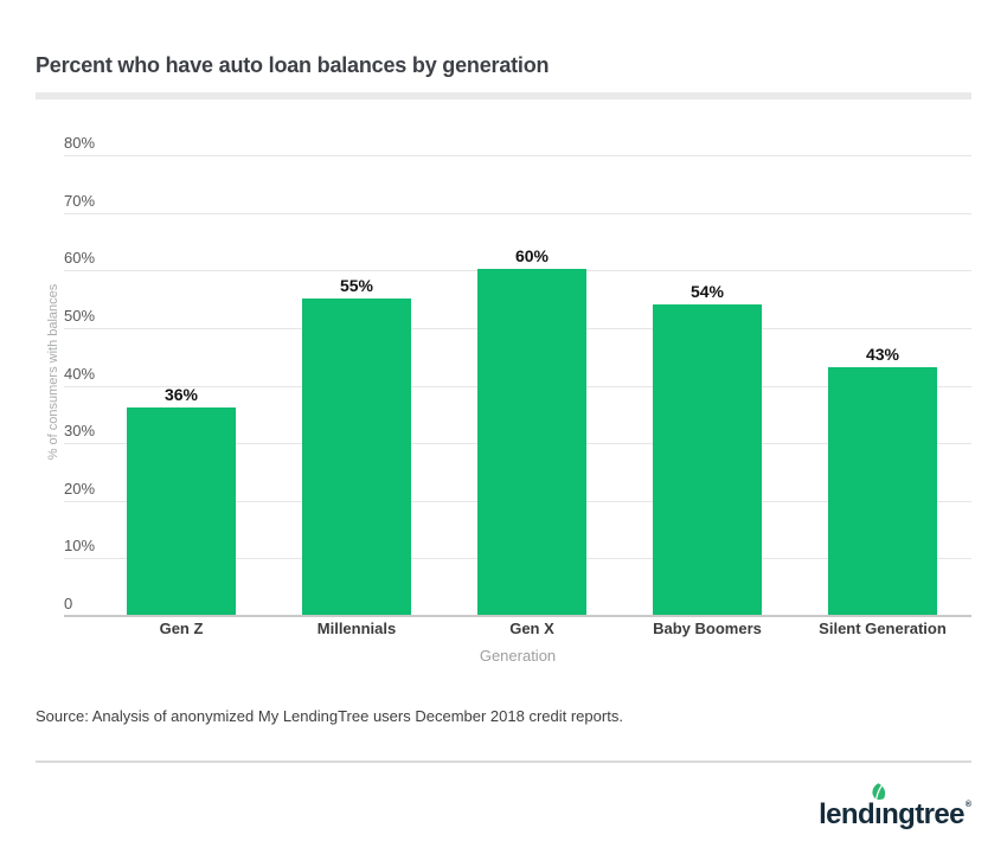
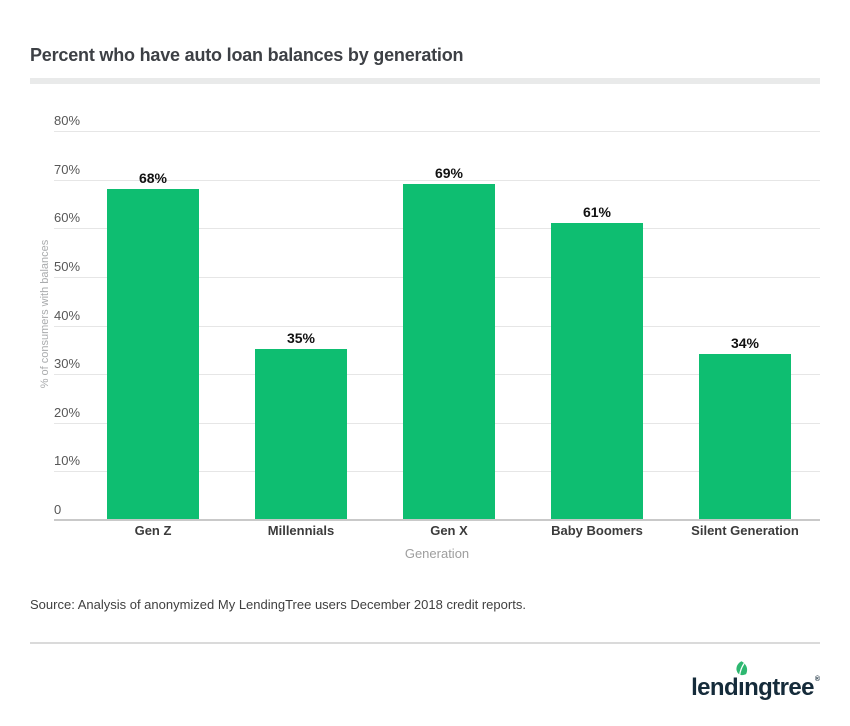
Gen Z: 36% -> 68%
Millennials: 55% -> 35%
Gen X: 60% -> 69%
Baby Boomers: 54% -> 61%
Silent Generation: 43% -> 34%
